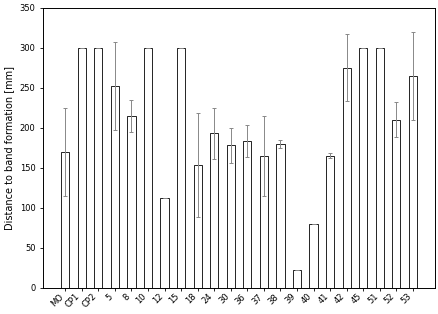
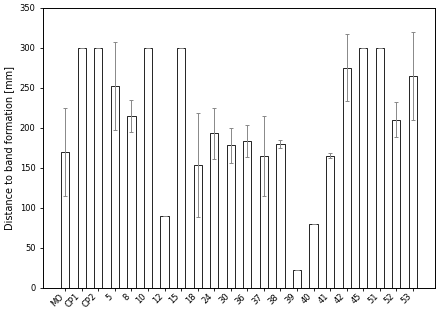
12: 112 -> 90
